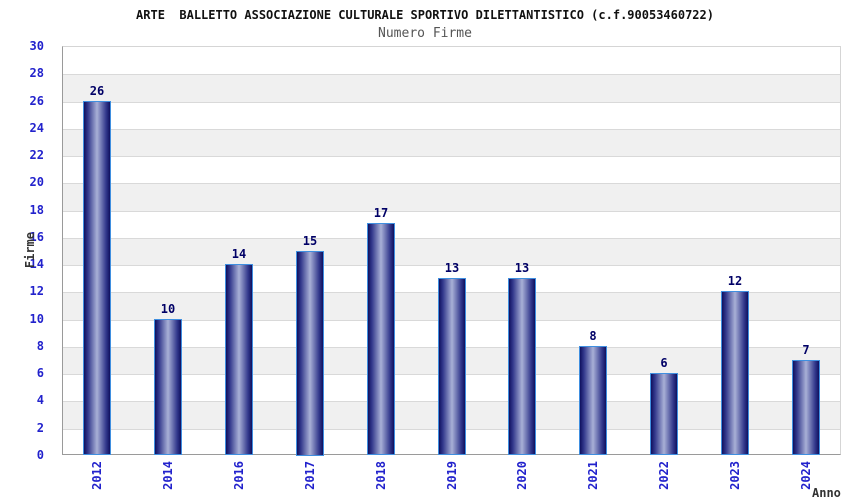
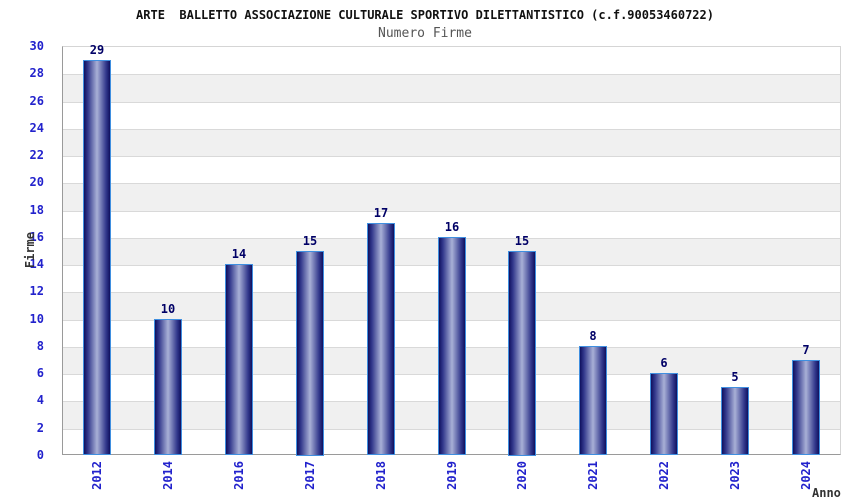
2012: 26 -> 29
2019: 13 -> 16
2020: 13 -> 15
2023: 12 -> 5
